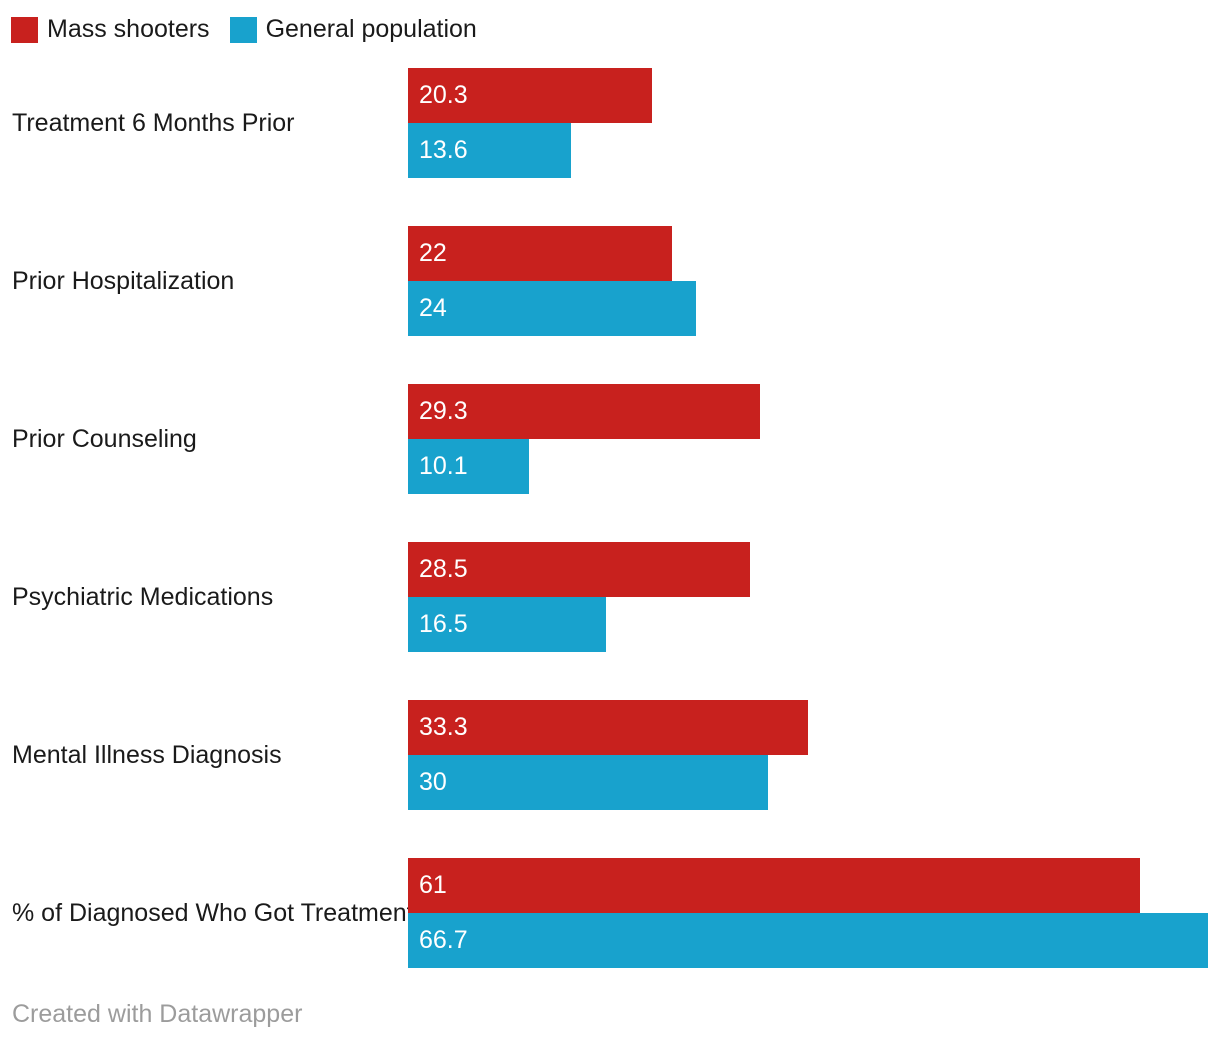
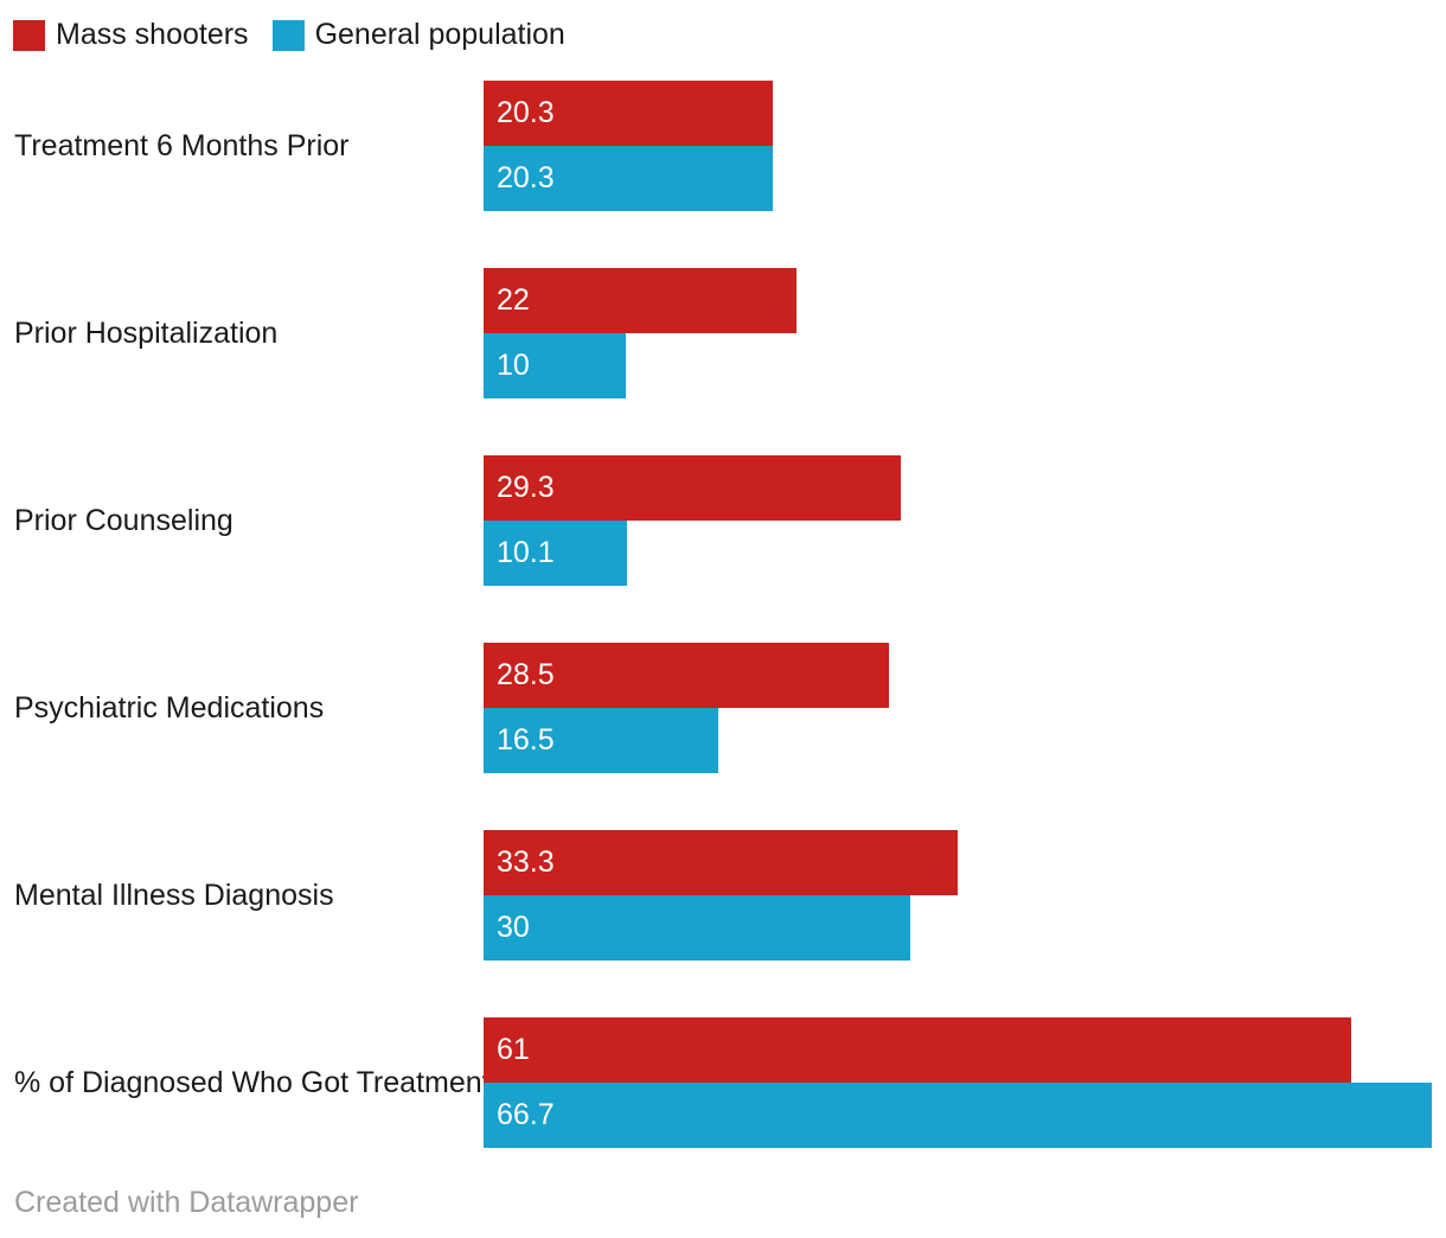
General population/Treatment 6 Months Prior: 13.6 -> 20.3
General population/Prior Hospitalization: 24 -> 10
